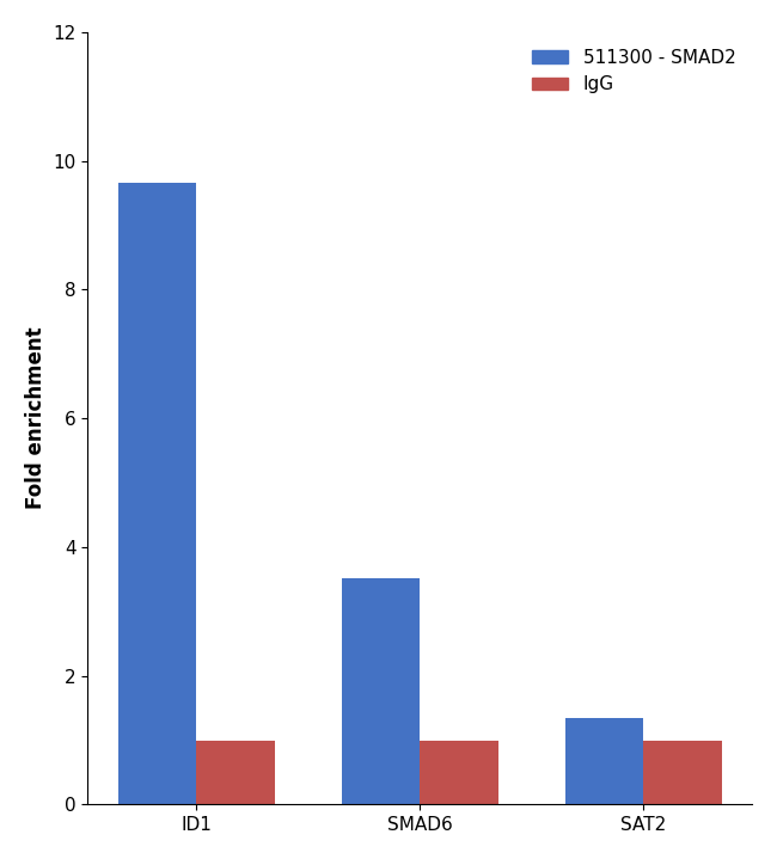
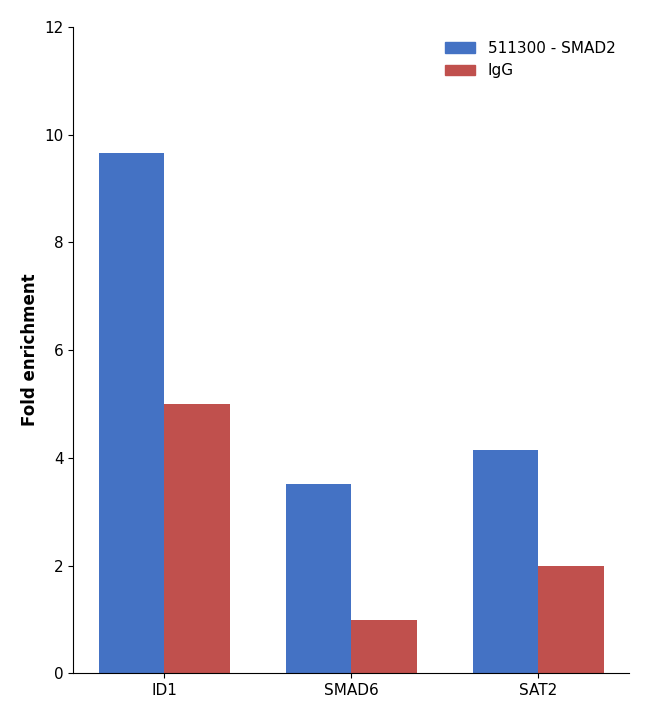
IgG/ID1: 1 -> 5
511300 - SMAD2/SAT2: 1.35 -> 4.14
IgG/SAT2: 1 -> 2
